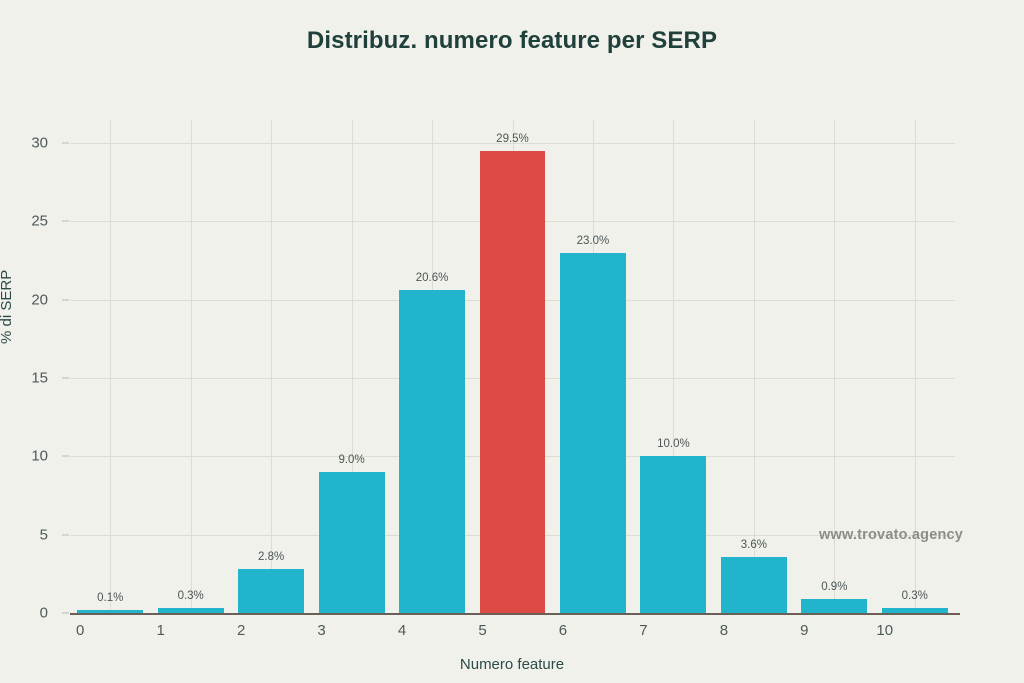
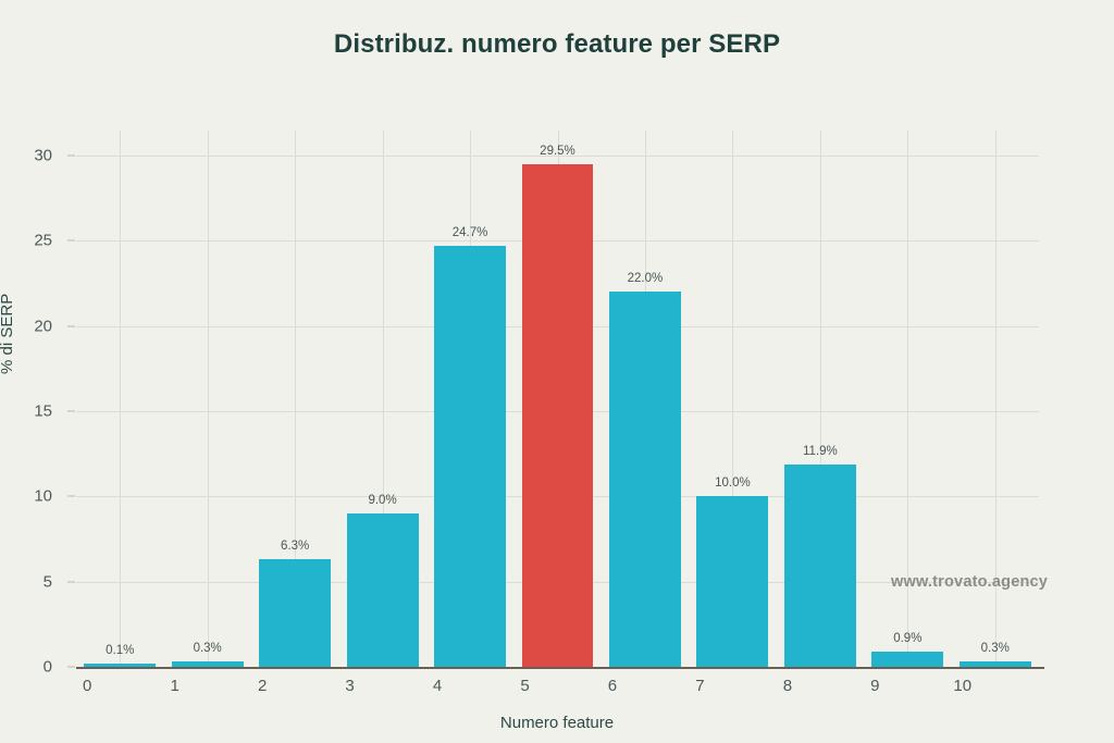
2: 2.8% -> 6.3%
4: 20.6% -> 24.7%
6: 23.0% -> 22.0%
8: 3.6% -> 11.9%
